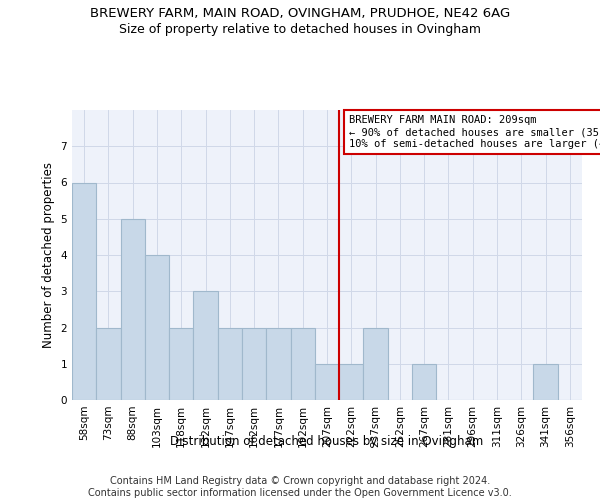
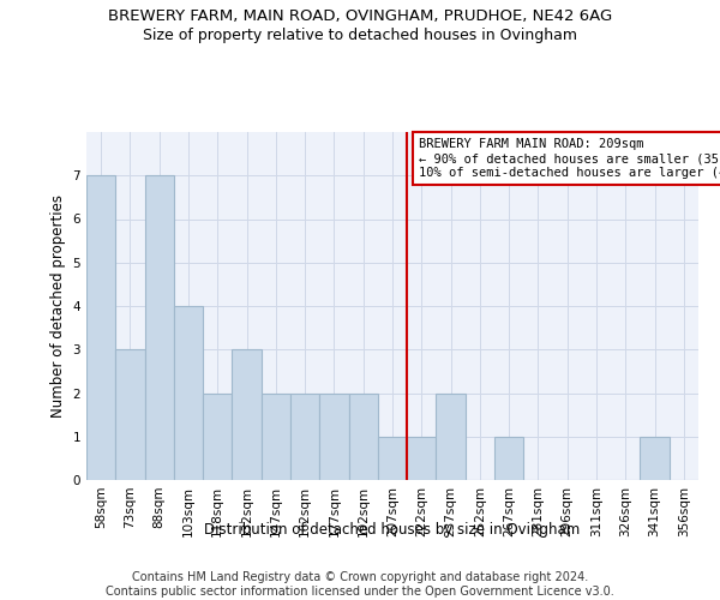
58sqm: 6 -> 7
73sqm: 2 -> 3
88sqm: 5 -> 7
